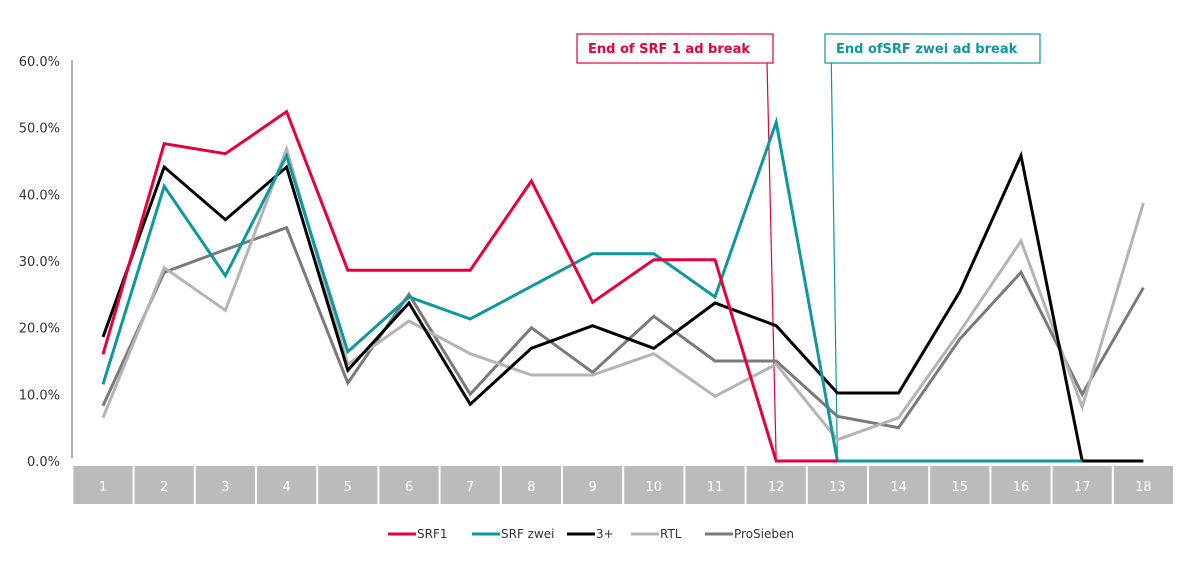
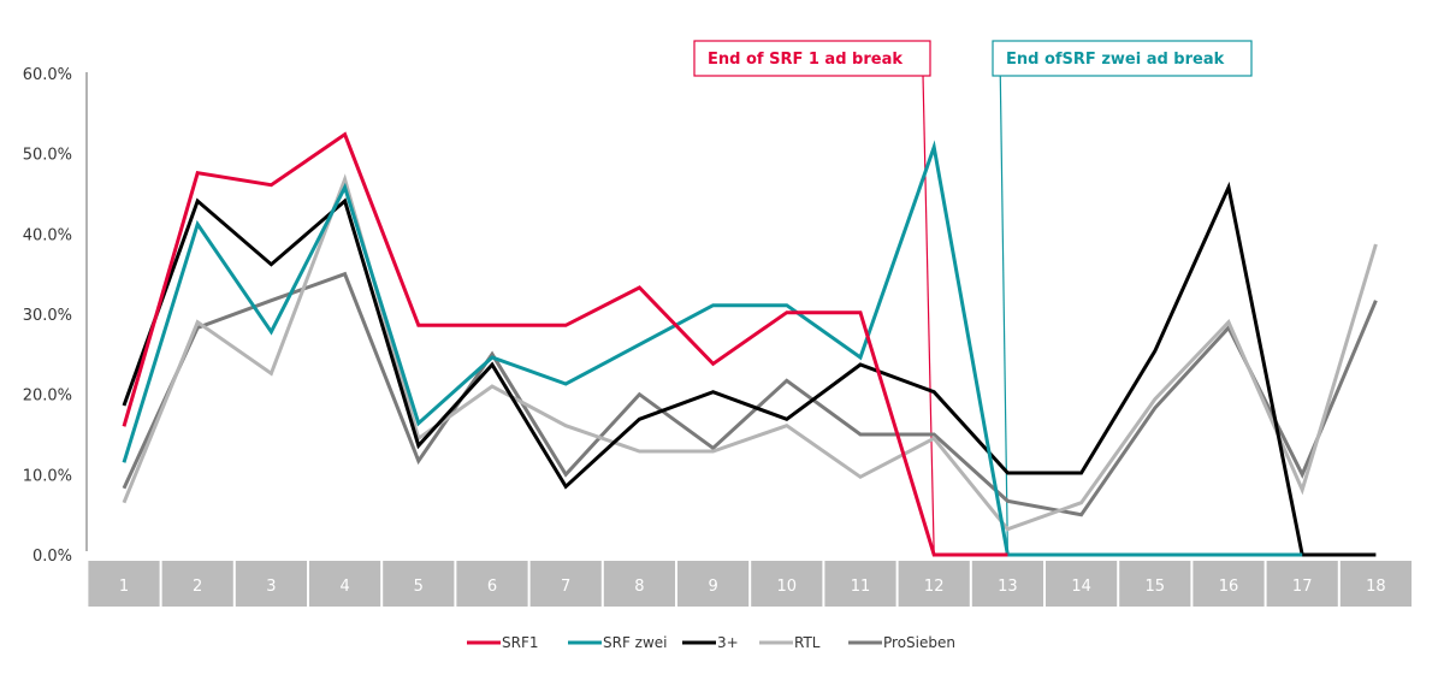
SRF1/8: 42% -> 33%
RTL/16: 33% -> 29%
ProSieben/18: 26% -> 32%
